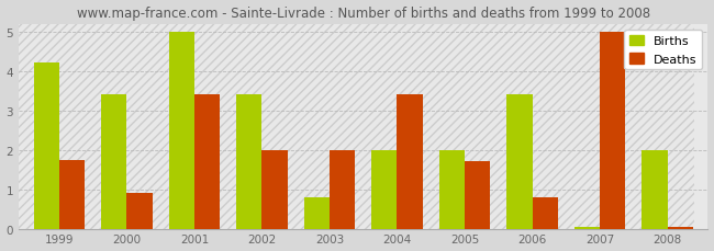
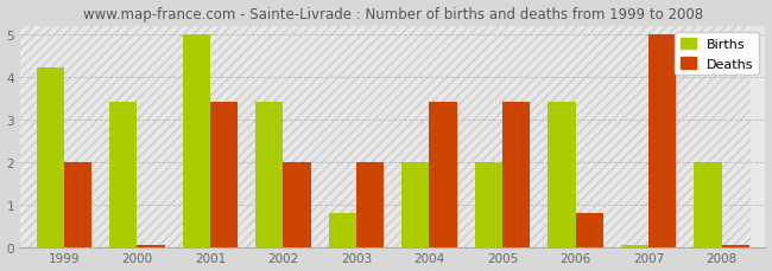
Deaths/1999: 1.75 -> 2.00
Deaths/2000: 0.90 -> 0.05
Deaths/2005: 1.70 -> 3.40
